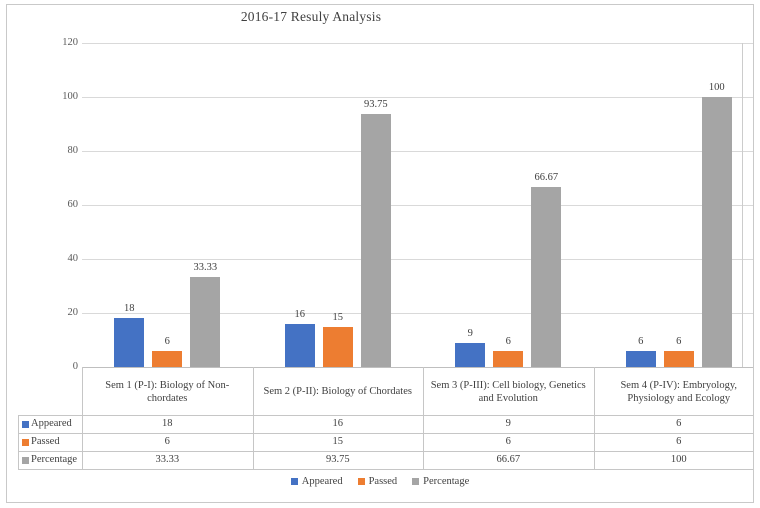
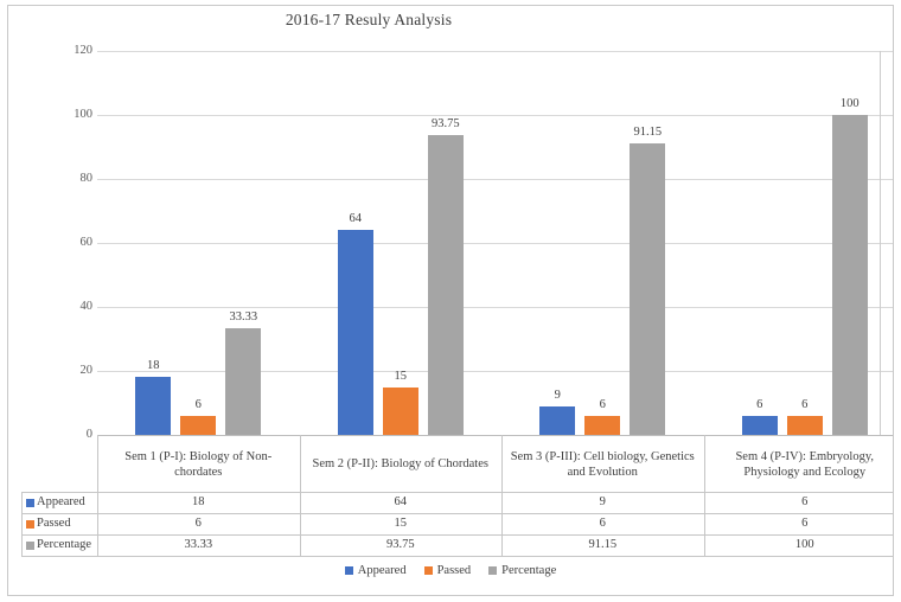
Appeared/Sem 2 (P-II): Biology of Chordates: 16 -> 64
Percentage/Sem 3 (P-III): Cell biology, Genetics and Evolution: 66.67 -> 91.15
